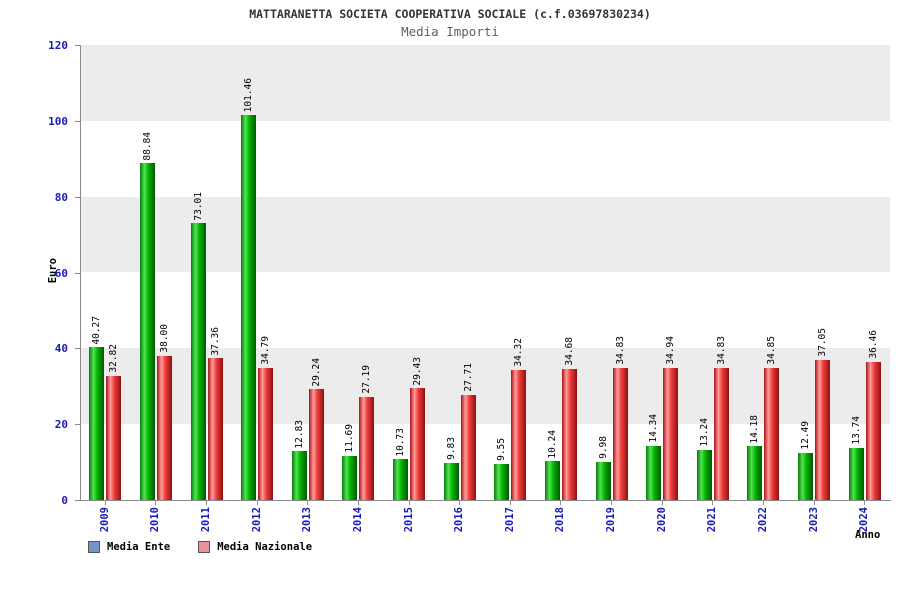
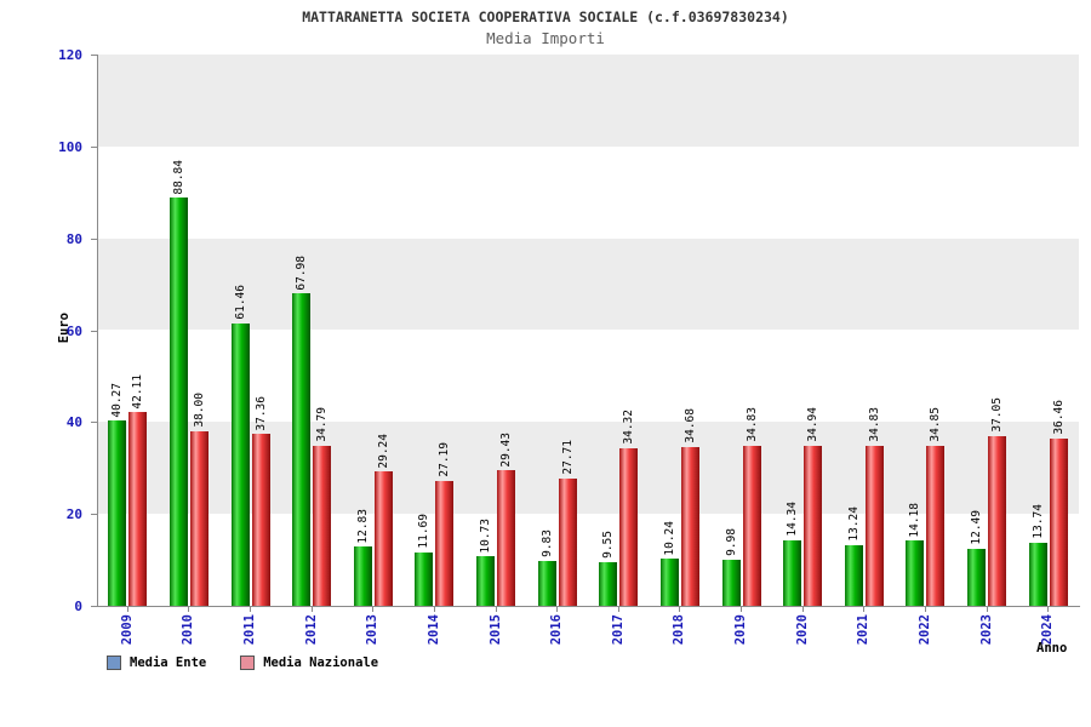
Media Nazionale/2009: 32.82 -> 42.11
Media Ente/2011: 73.01 -> 61.46
Media Ente/2012: 101.46 -> 67.98
